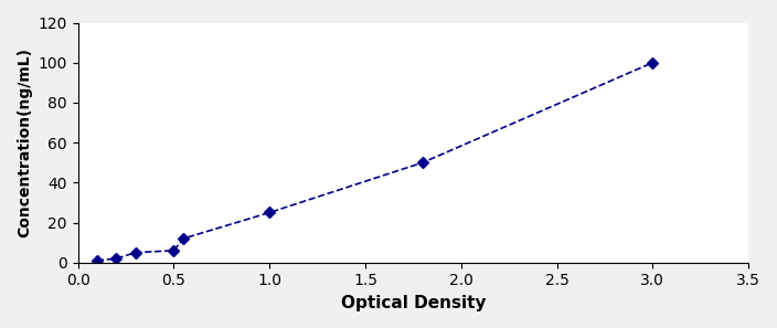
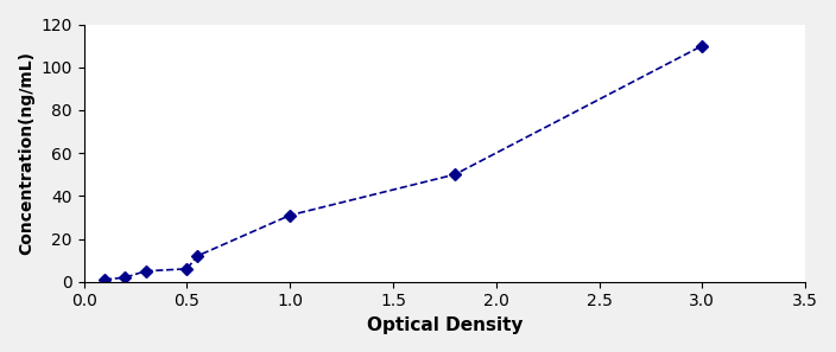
1.0: 25 -> 31
3.0: 100 -> 110
